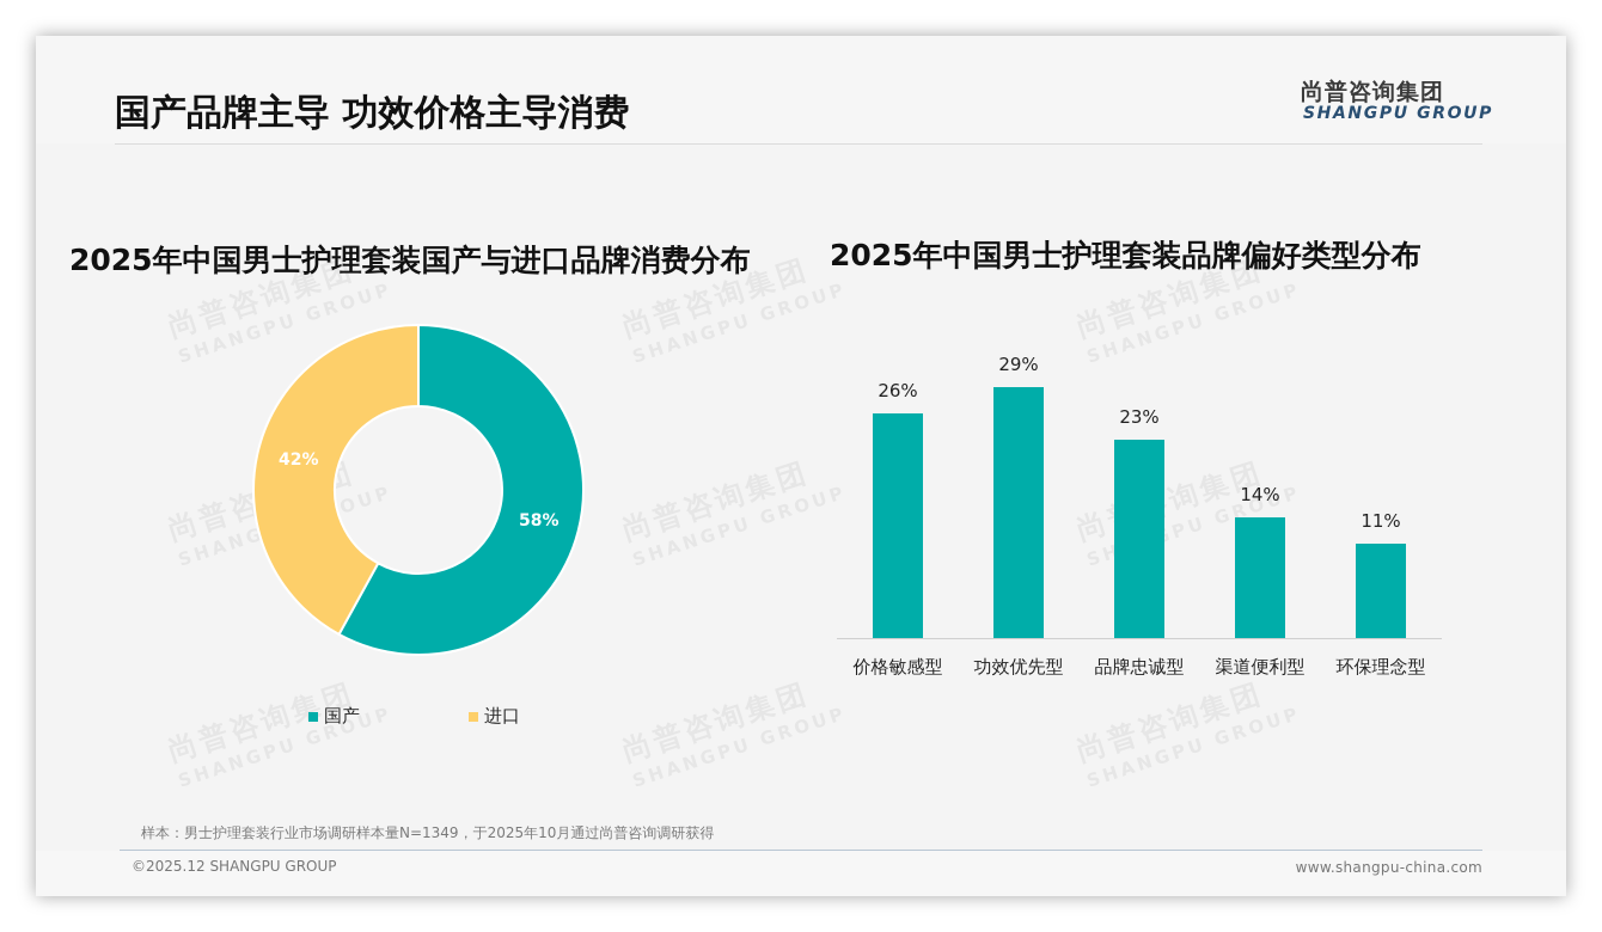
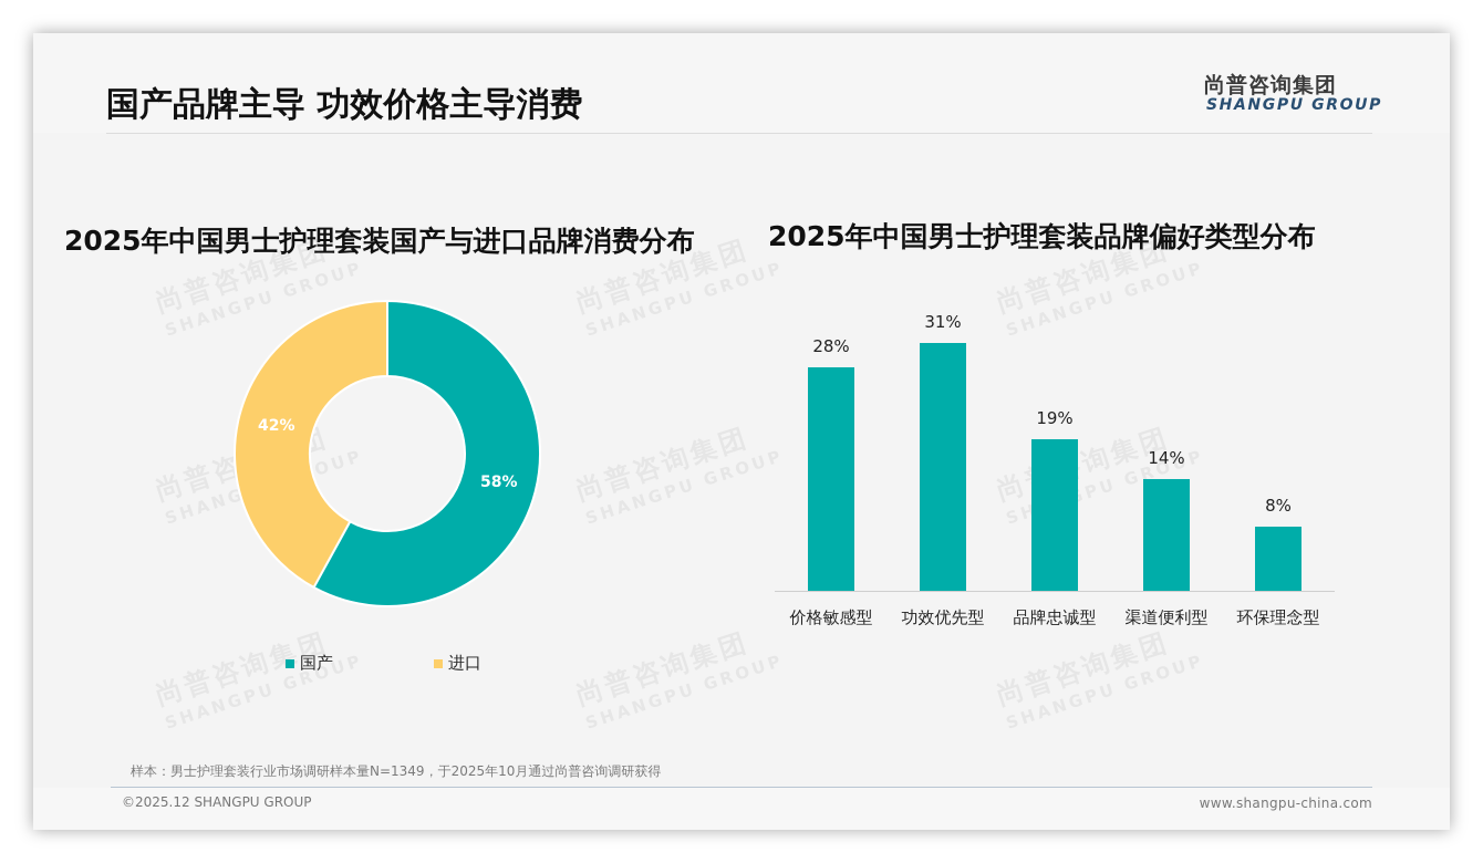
2025年中国男士护理套装品牌偏好类型分布/价格敏感型: 26% -> 28%
2025年中国男士护理套装品牌偏好类型分布/功效优先型: 29% -> 31%
2025年中国男士护理套装品牌偏好类型分布/品牌忠诚型: 23% -> 19%
2025年中国男士护理套装品牌偏好类型分布/环保理念型: 11% -> 8%
